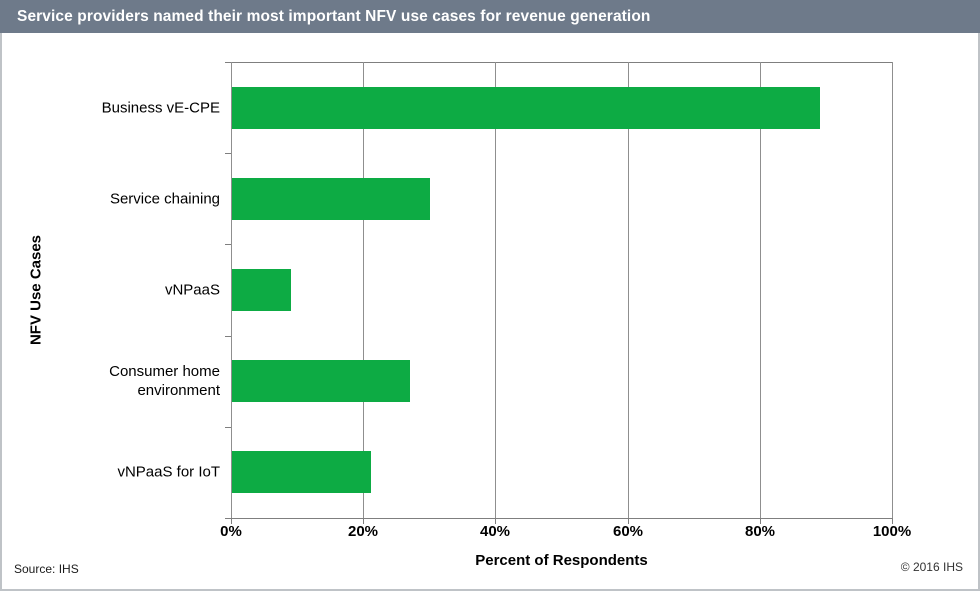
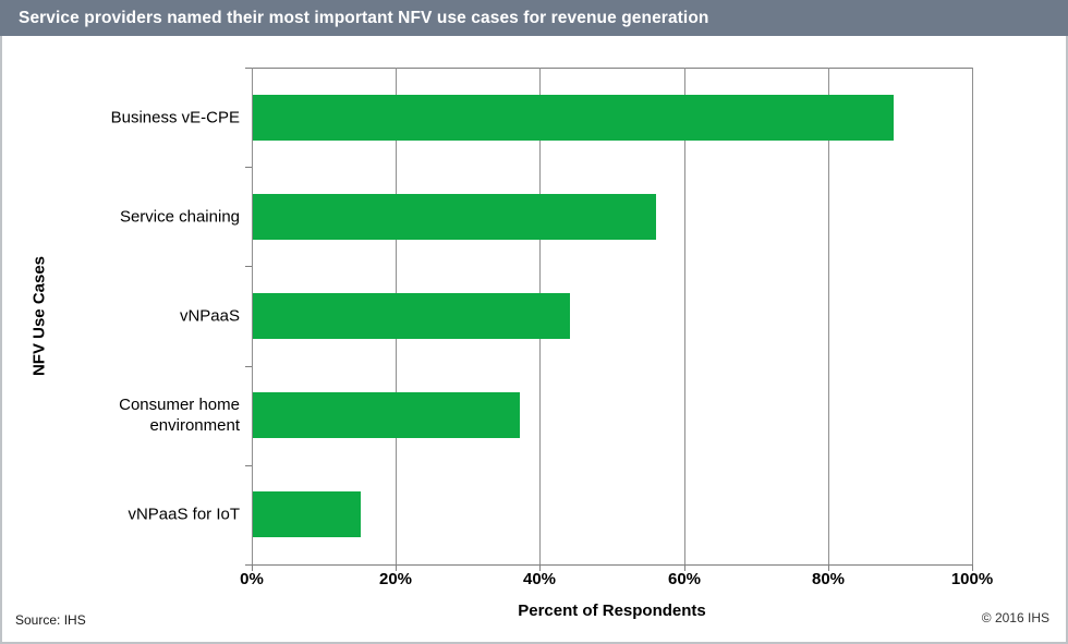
Service chaining: 30% -> 56%
vNPaaS: 9% -> 44%
Consumer home environment: 27% -> 37%
vNPaaS for IoT: 21% -> 15%
